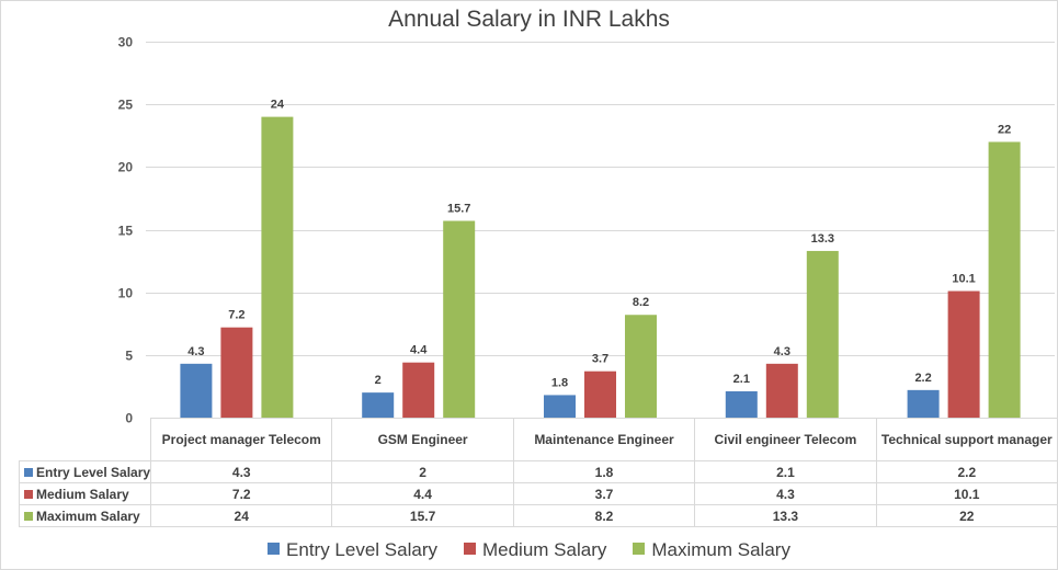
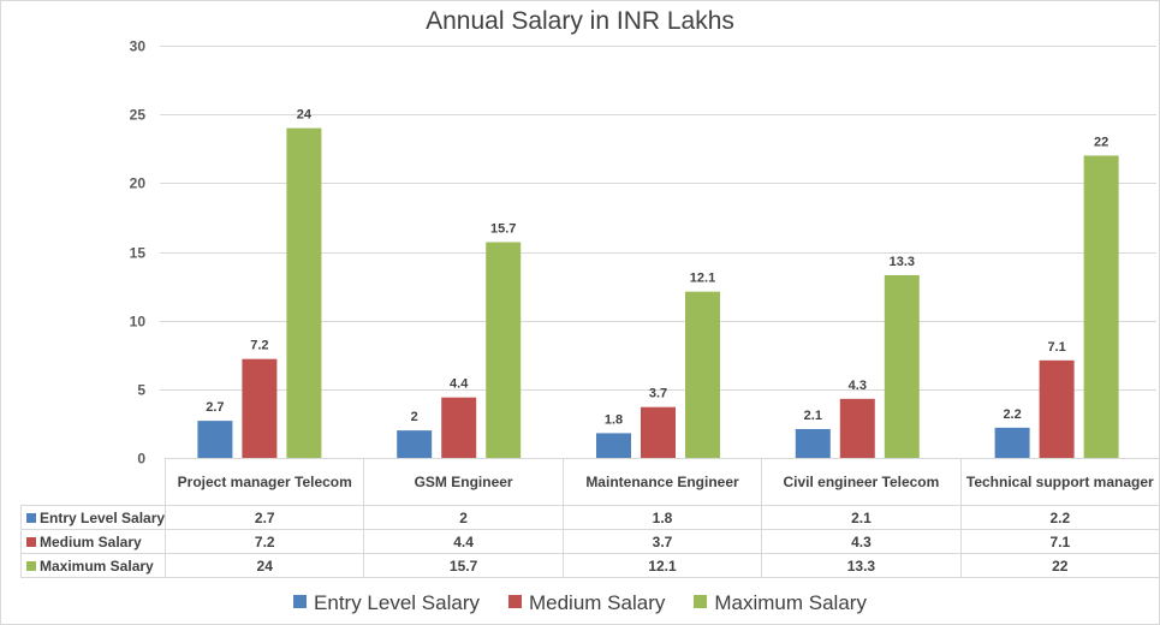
Entry Level Salary/Project manager Telecom: 4.3 -> 2.7
Maximum Salary/Maintenance Engineer: 8.2 -> 12.1
Medium Salary/Technical support manager: 10.1 -> 7.1
